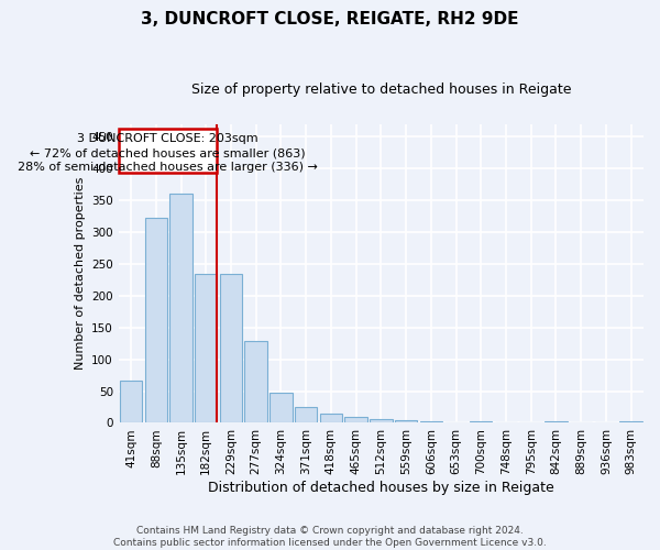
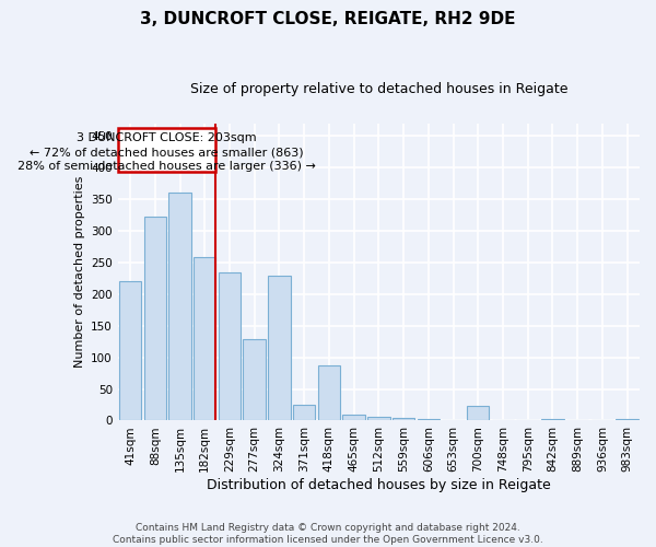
41sqm: 67 -> 220
182sqm: 235 -> 258
324sqm: 48 -> 230
418sqm: 15 -> 88
700sqm: 2 -> 24
